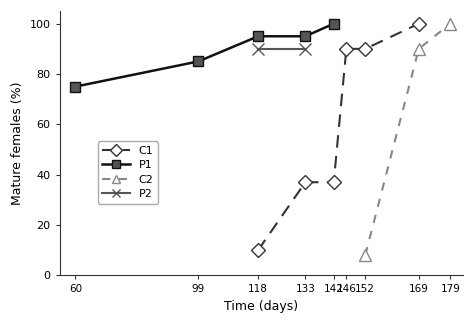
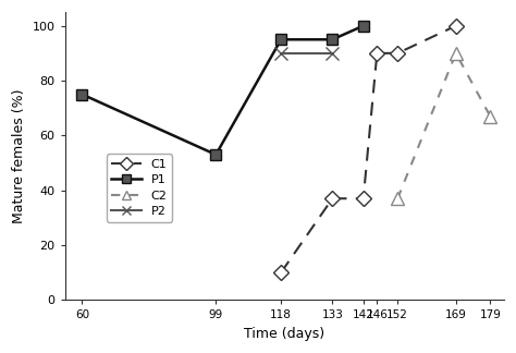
P1/99: 85 -> 53
C2/152: 8 -> 37
C2/179: 100 -> 67
